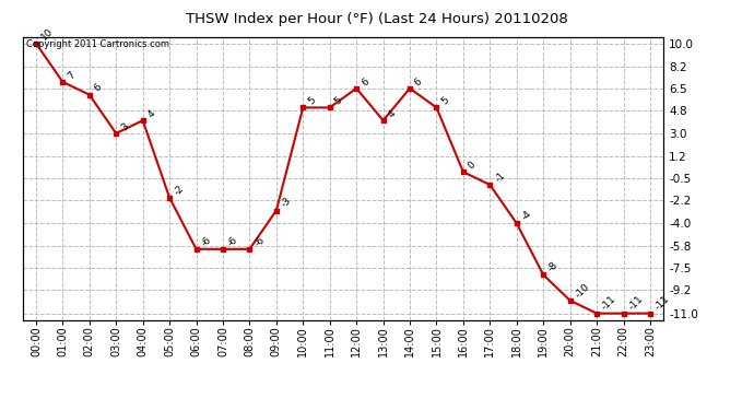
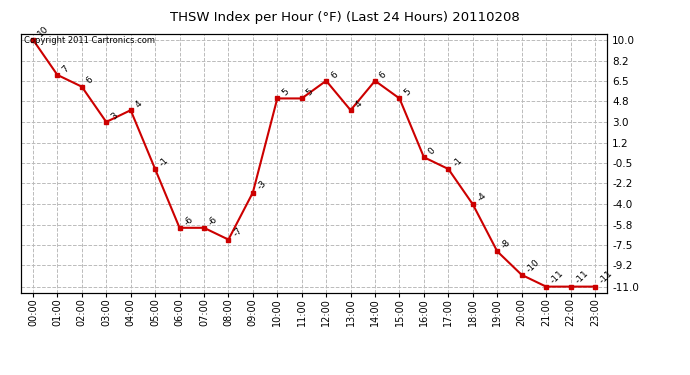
05:00: -2 -> -1
08:00: -6 -> -7
